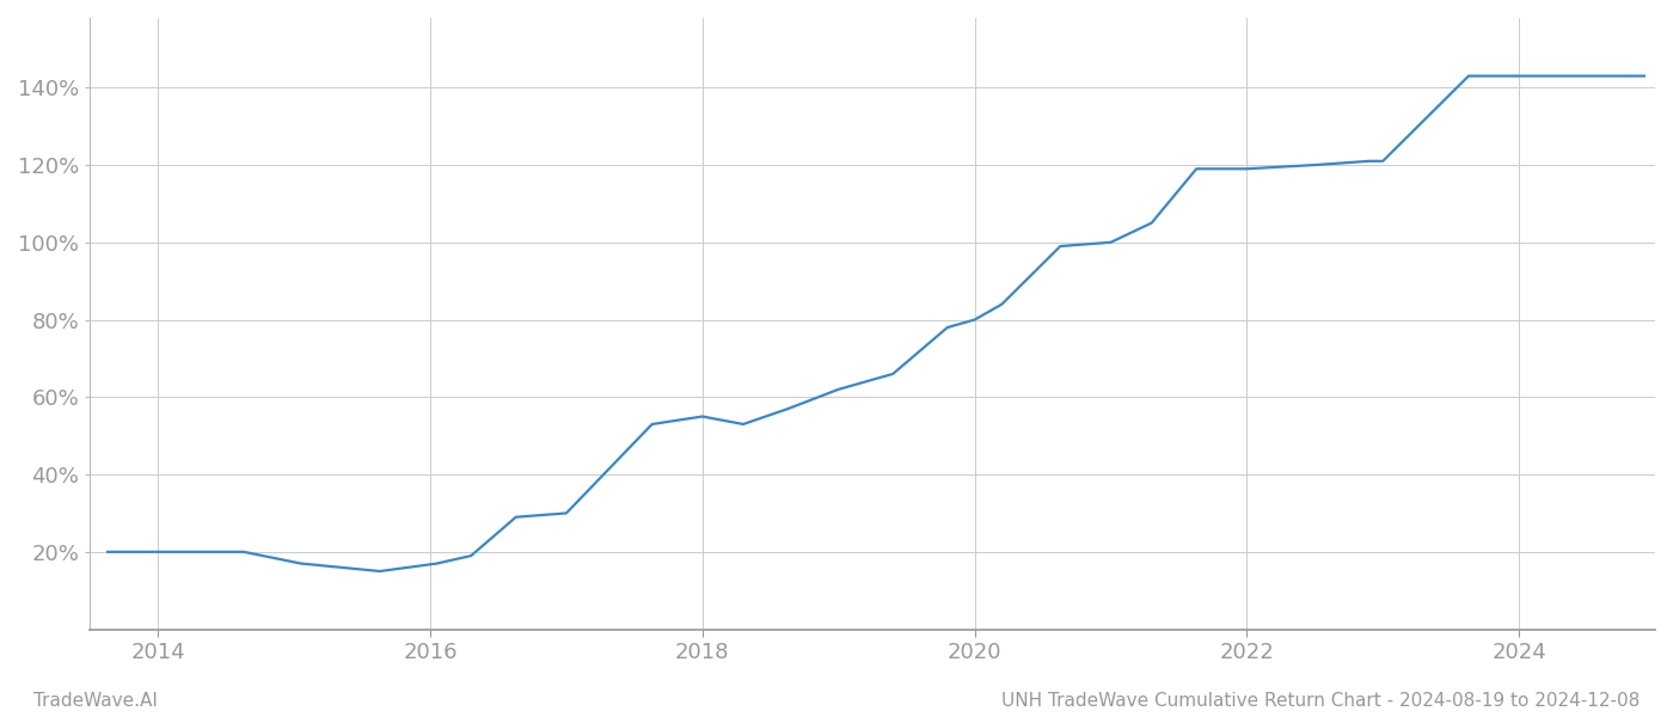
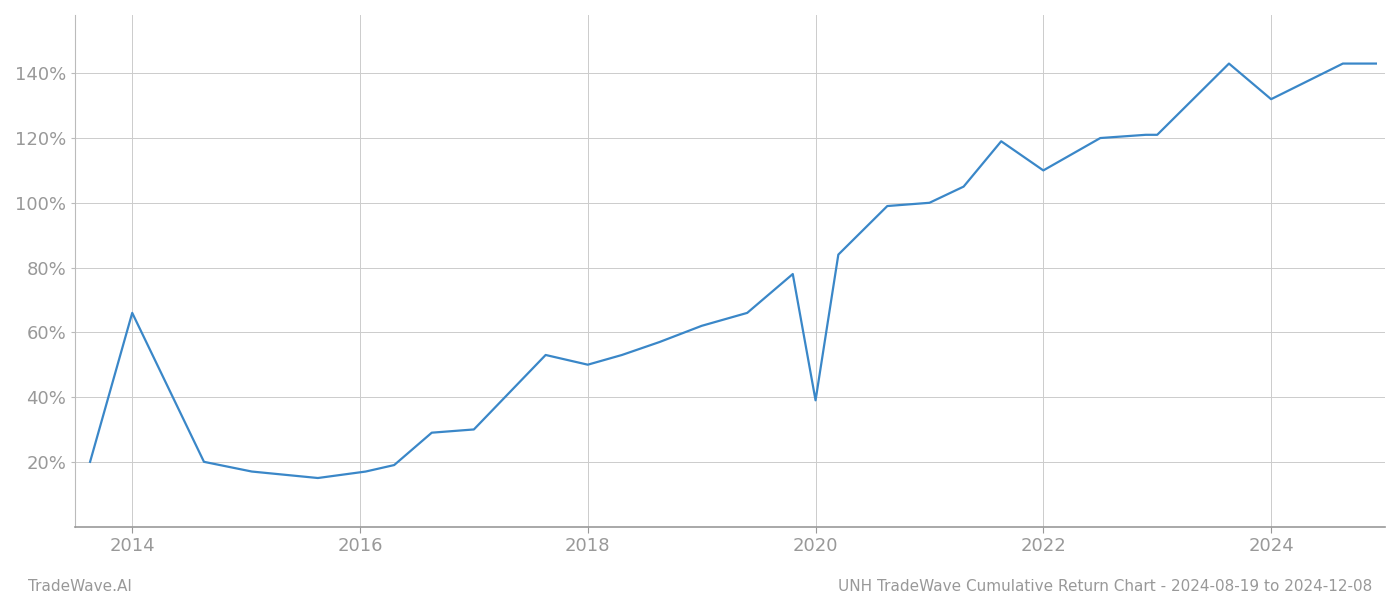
2014: 20% -> 66%
2018: 55% -> 50%
2020: 80% -> 39%
2022: 119% -> 110%
2024: 143% -> 132%
